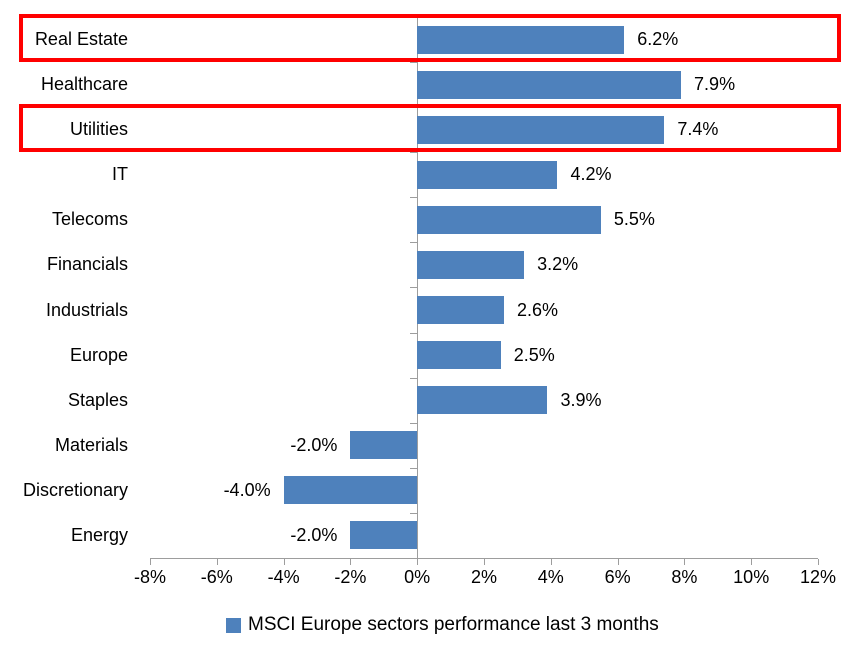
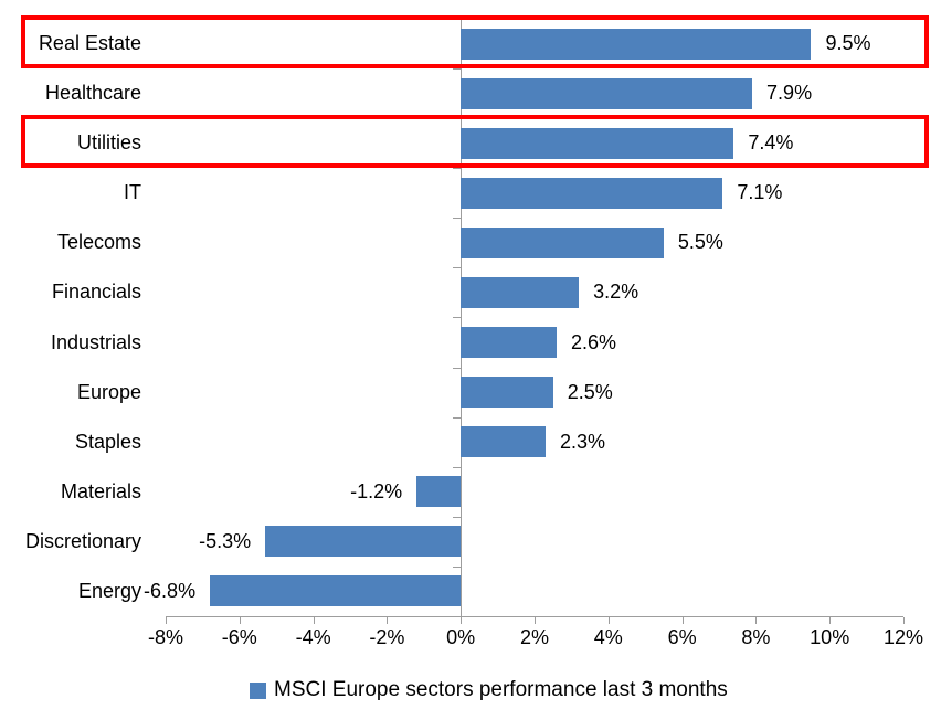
Real Estate: 6.2% -> 9.5%
IT: 4.2% -> 7.1%
Staples: 3.9% -> 2.3%
Materials: -2.0% -> -1.2%
Discretionary: -4.0% -> -5.3%
Energy: -2.0% -> -6.8%
